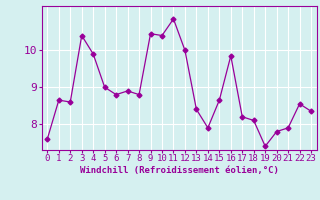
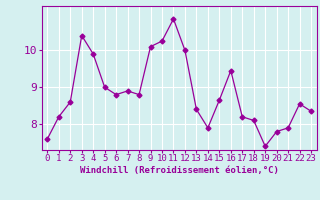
1: 8.65 -> 8.20
9: 10.45 -> 10.10
10: 10.40 -> 10.25
16: 9.85 -> 9.45
